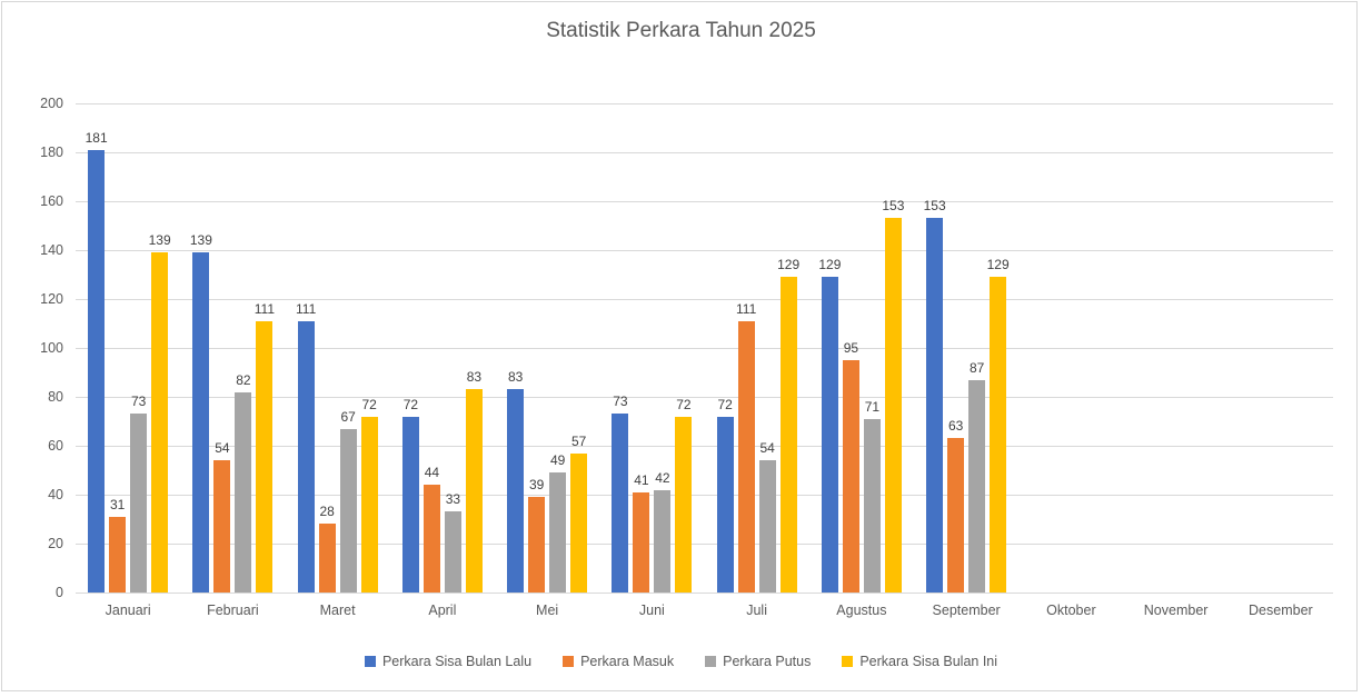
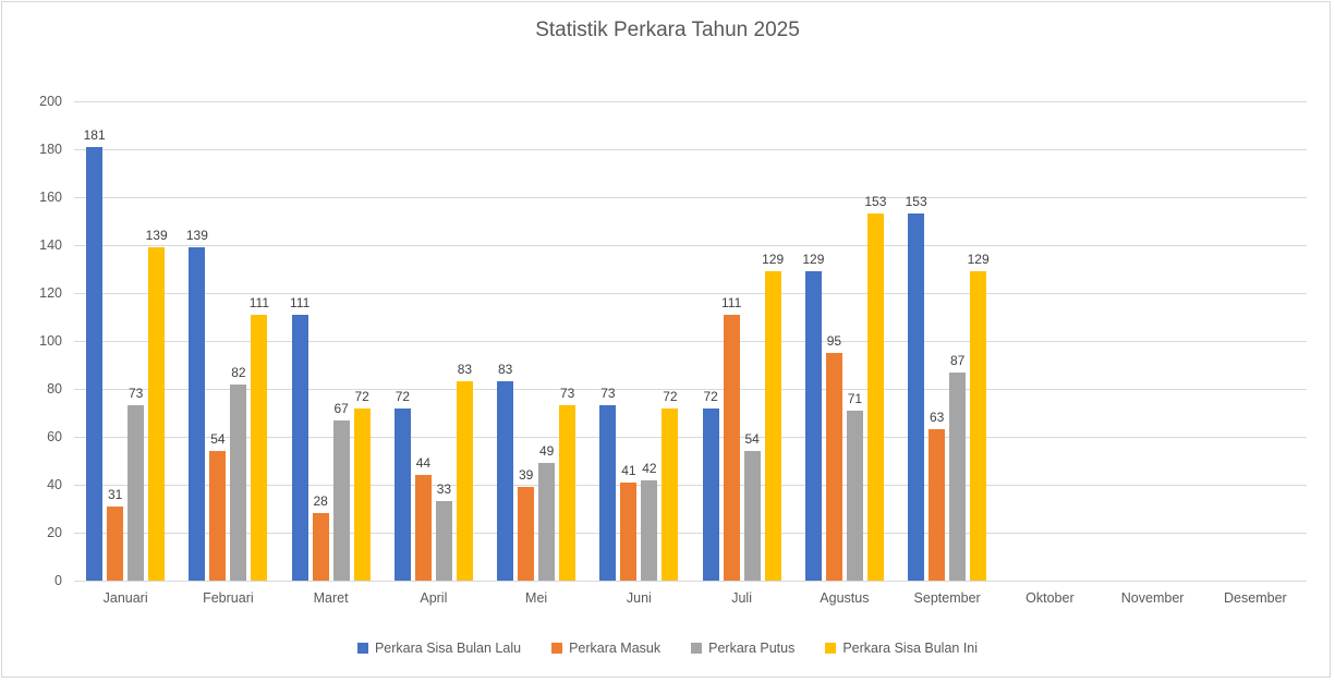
Perkara Sisa Bulan Ini/Mei: 57 -> 73
